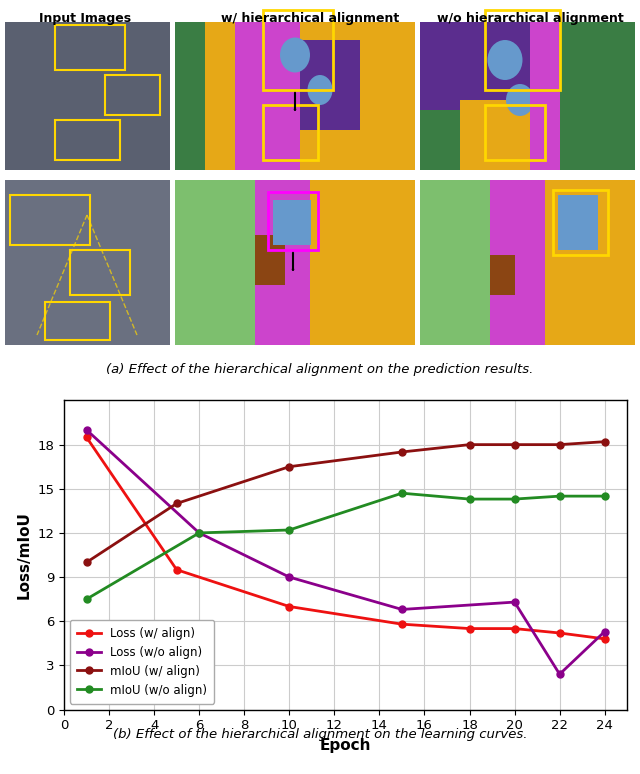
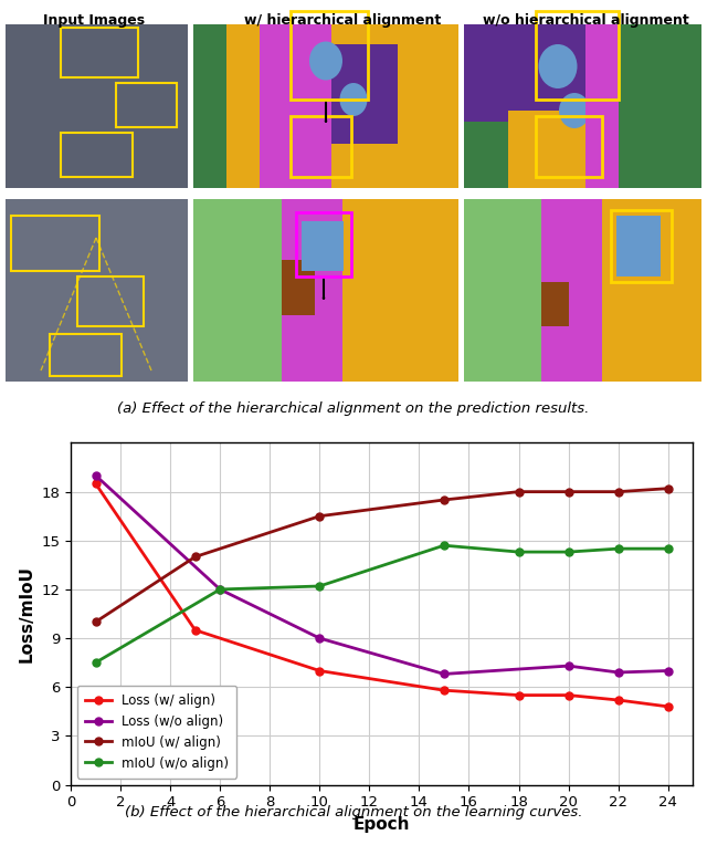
Loss (w/o align)/22: 2.4 -> 6.9
Loss (w/o align)/24: 5.3 -> 7.0
